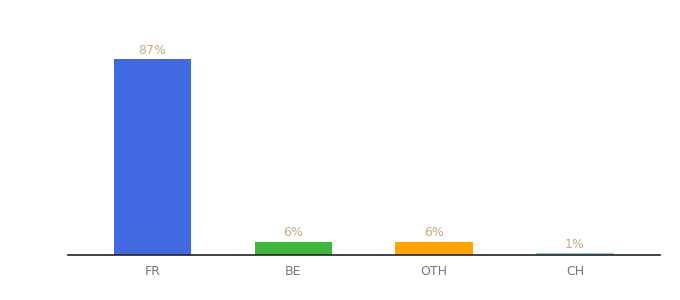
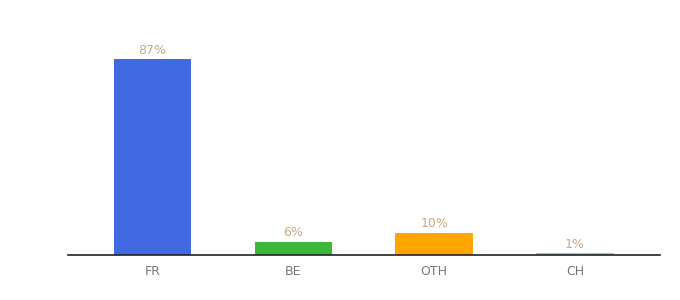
OTH: 6% -> 10%
